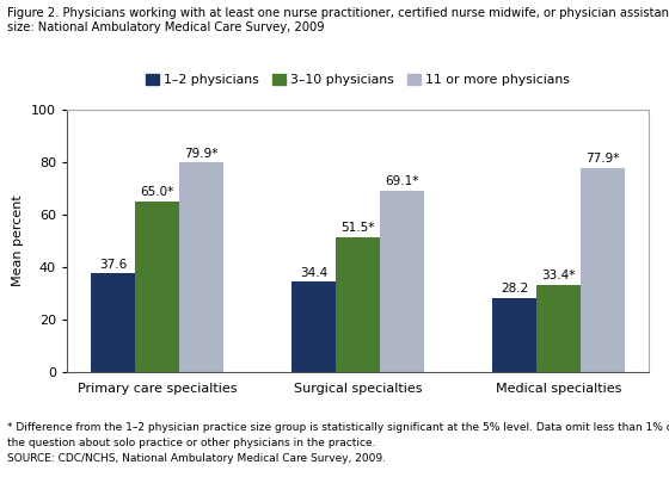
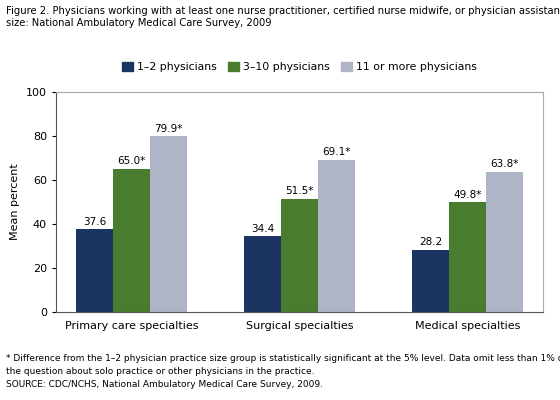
3–10 physicians/Medical specialties: 33.4* -> 49.8*
11 or more physicians/Medical specialties: 77.9* -> 63.8*
